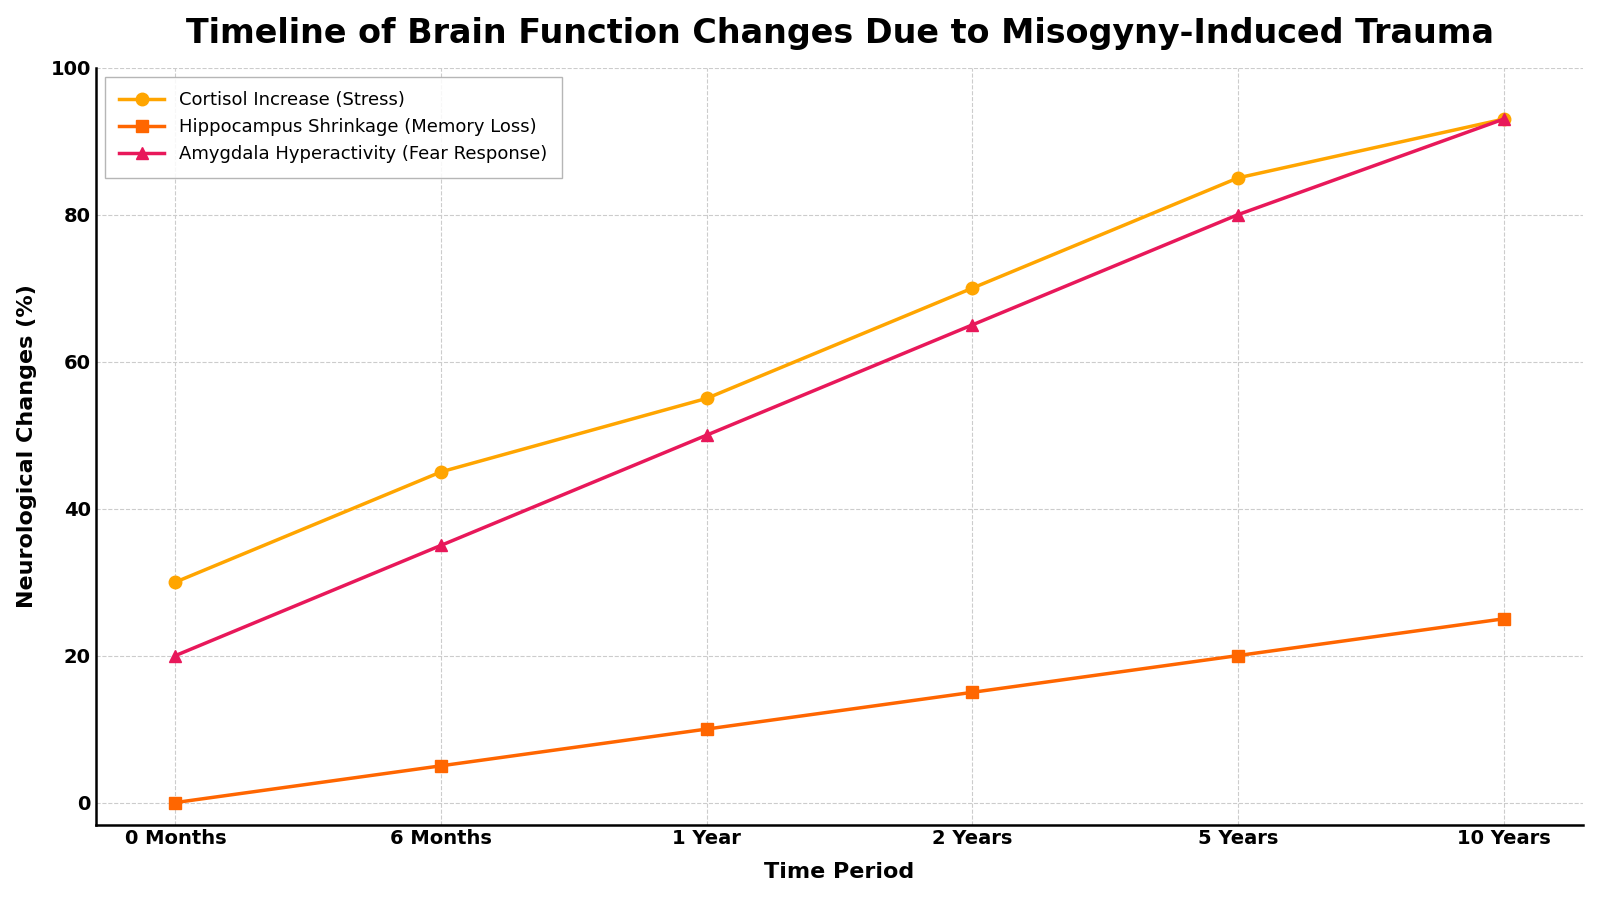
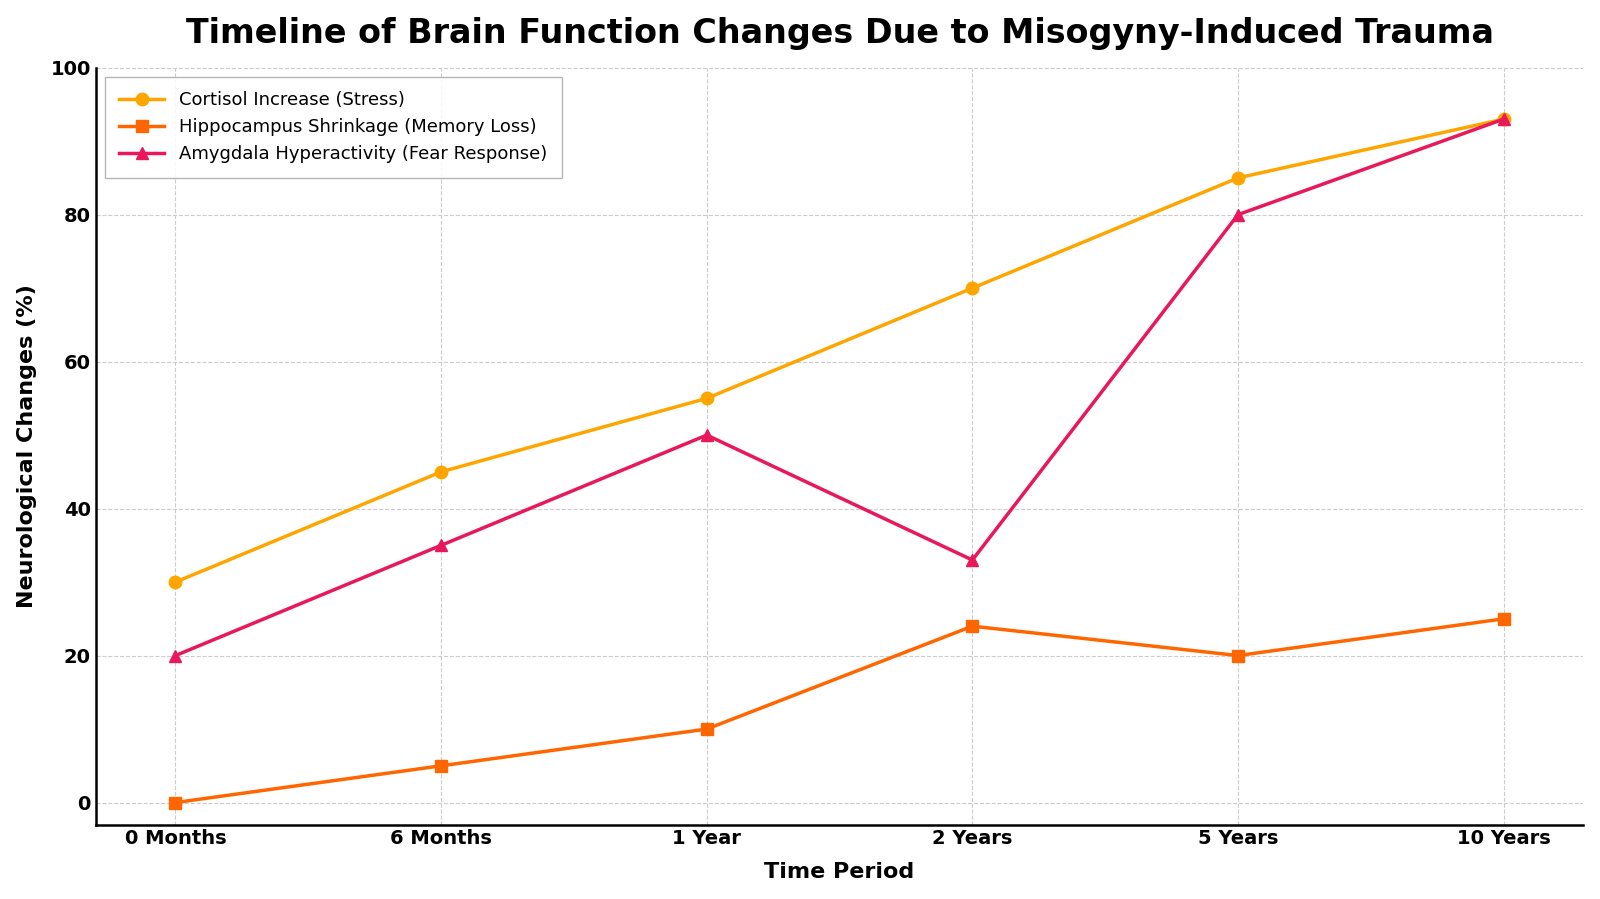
Hippocampus Shrinkage (Memory Loss)/2 Years: 15 -> 24
Amygdala Hyperactivity (Fear Response)/2 Years: 65 -> 33
